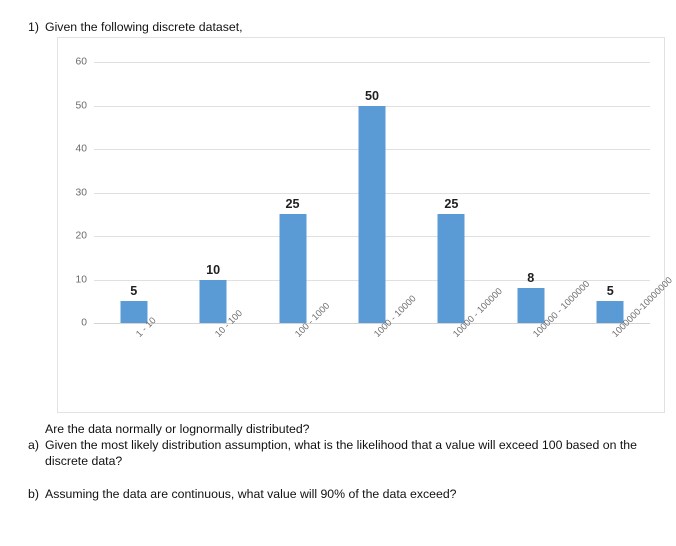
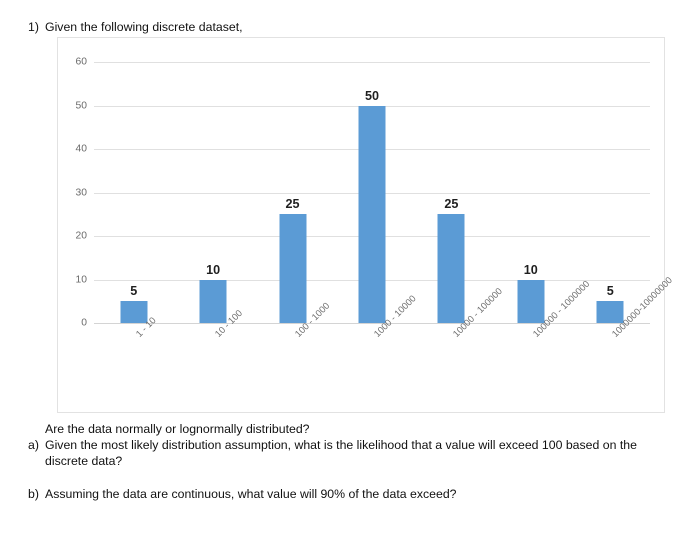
100000 - 1000000: 8 -> 10
